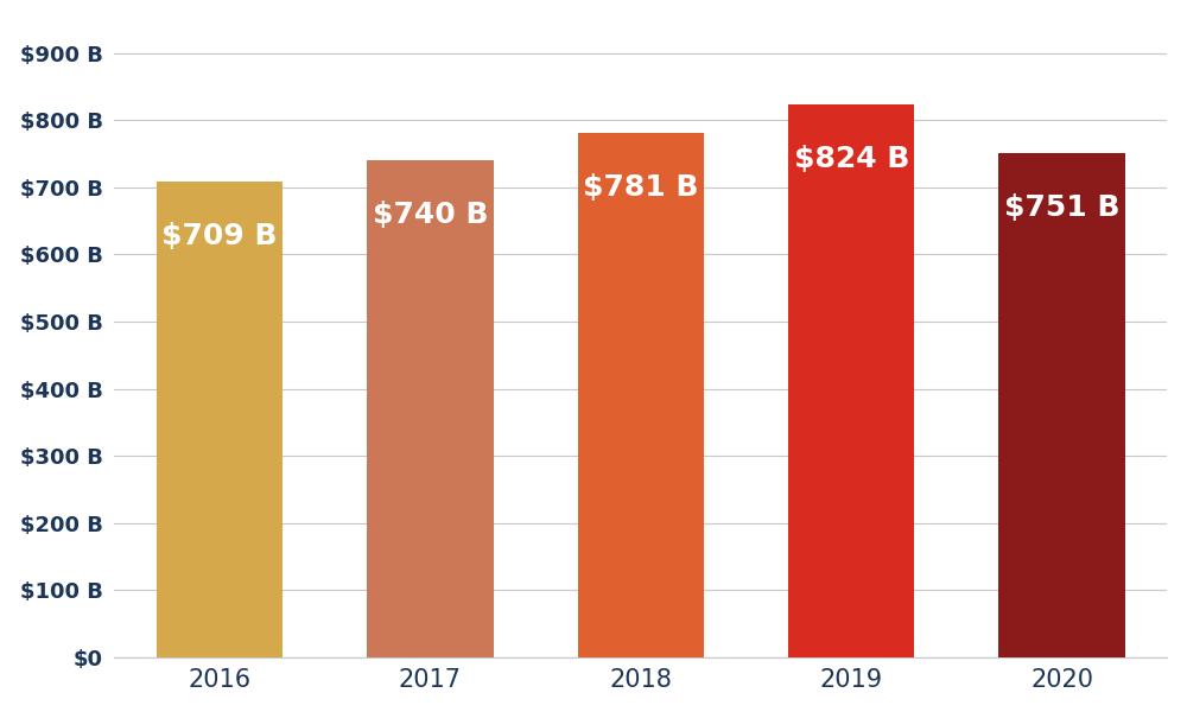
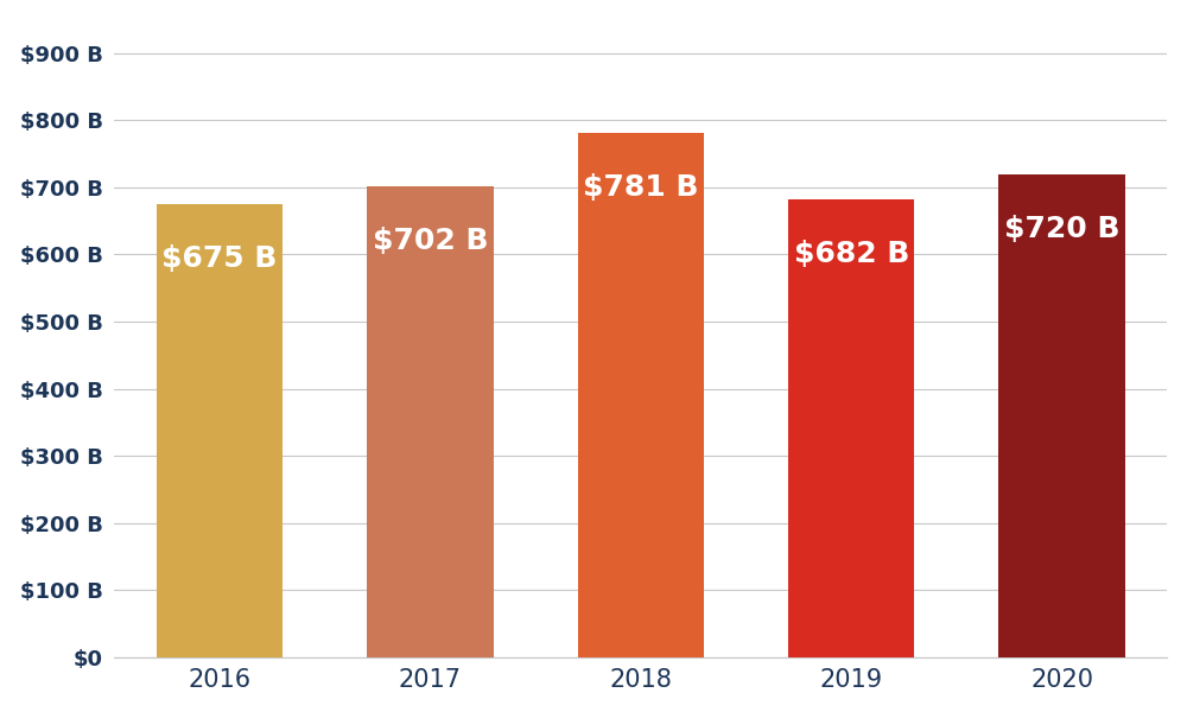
2016: $709 -> $675
2017: $740 -> $702
2019: $824 -> $682
2020: $751 -> $720
